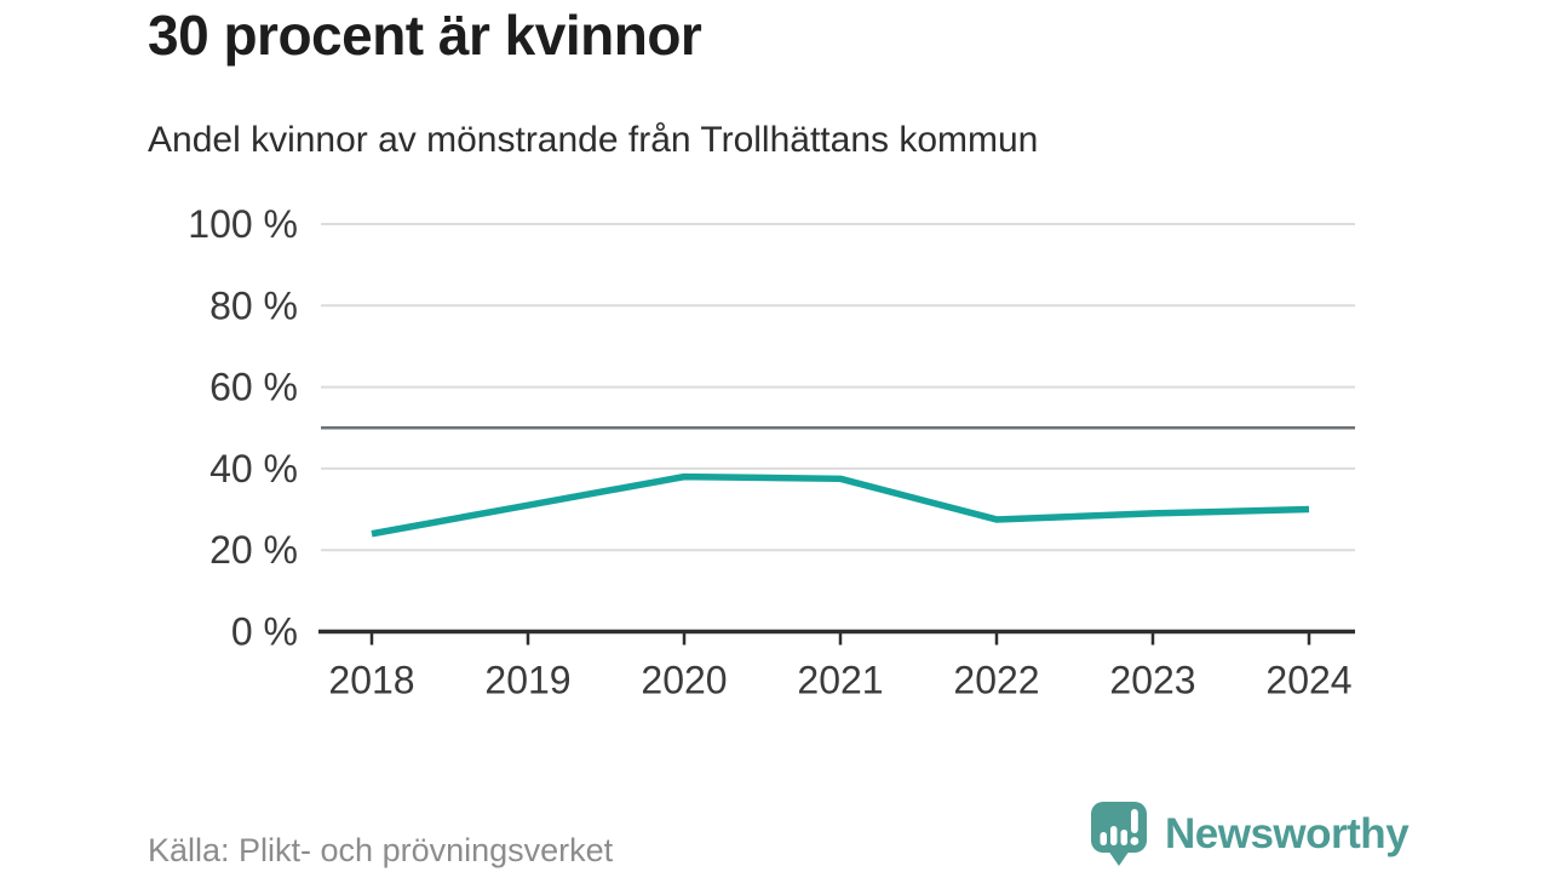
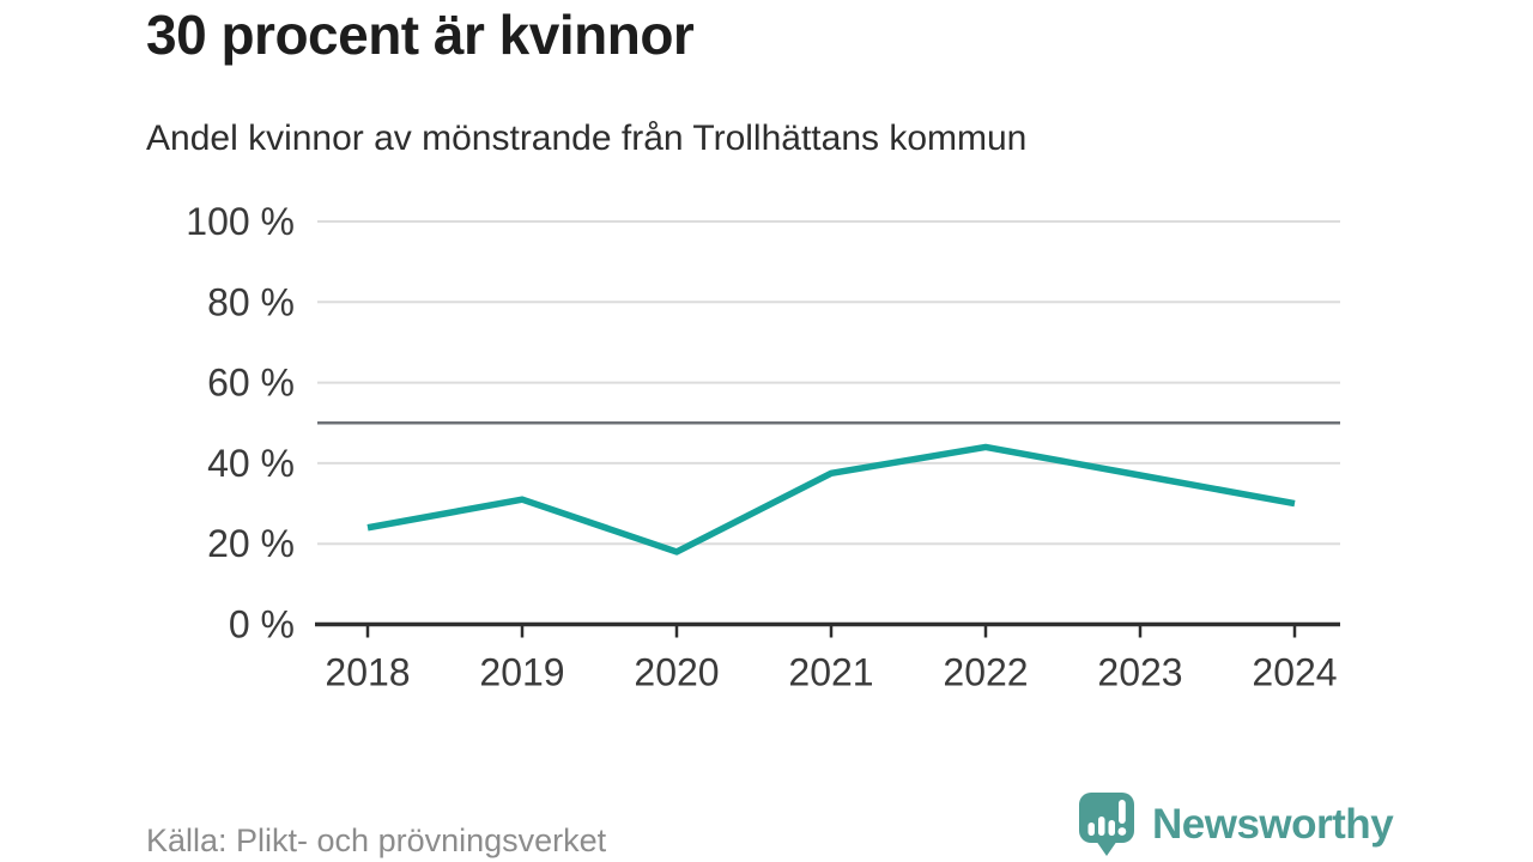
2020: 38% -> 18%
2022: 28% -> 44%
2023: 29% -> 37%
